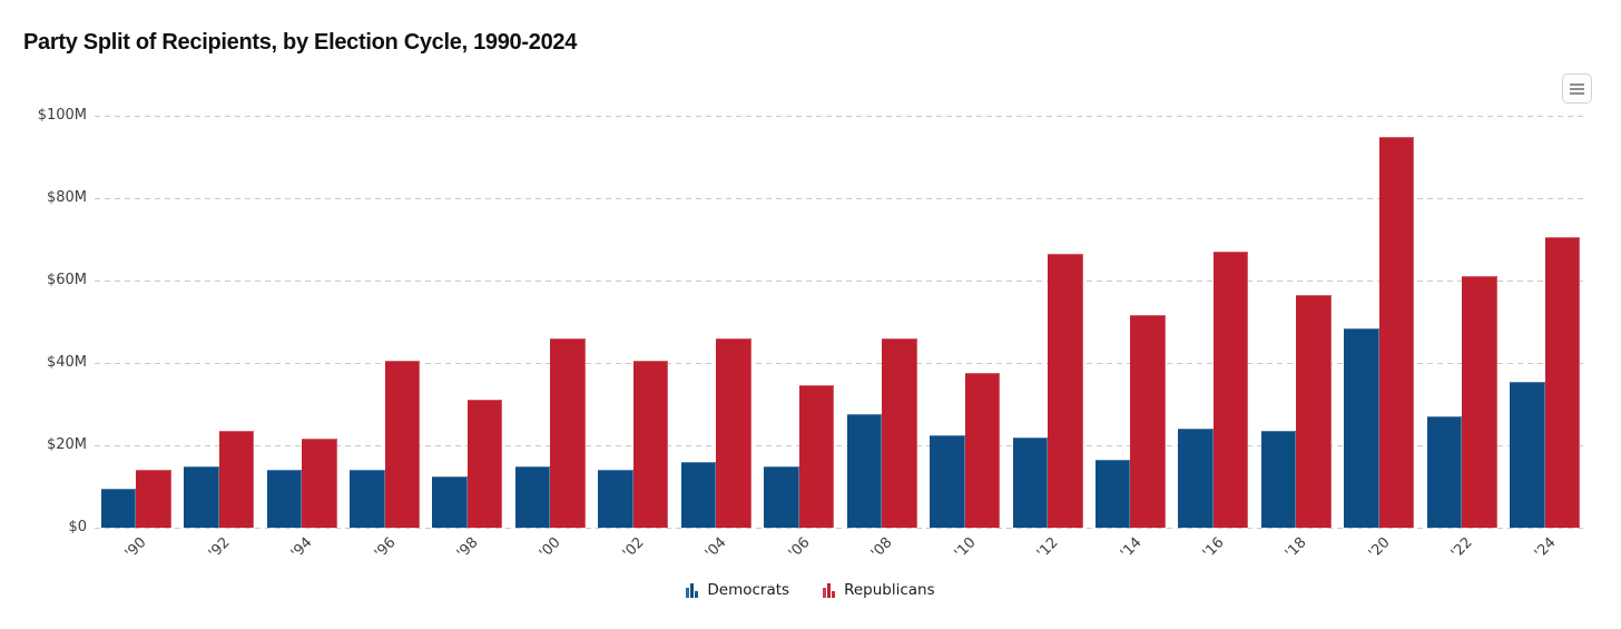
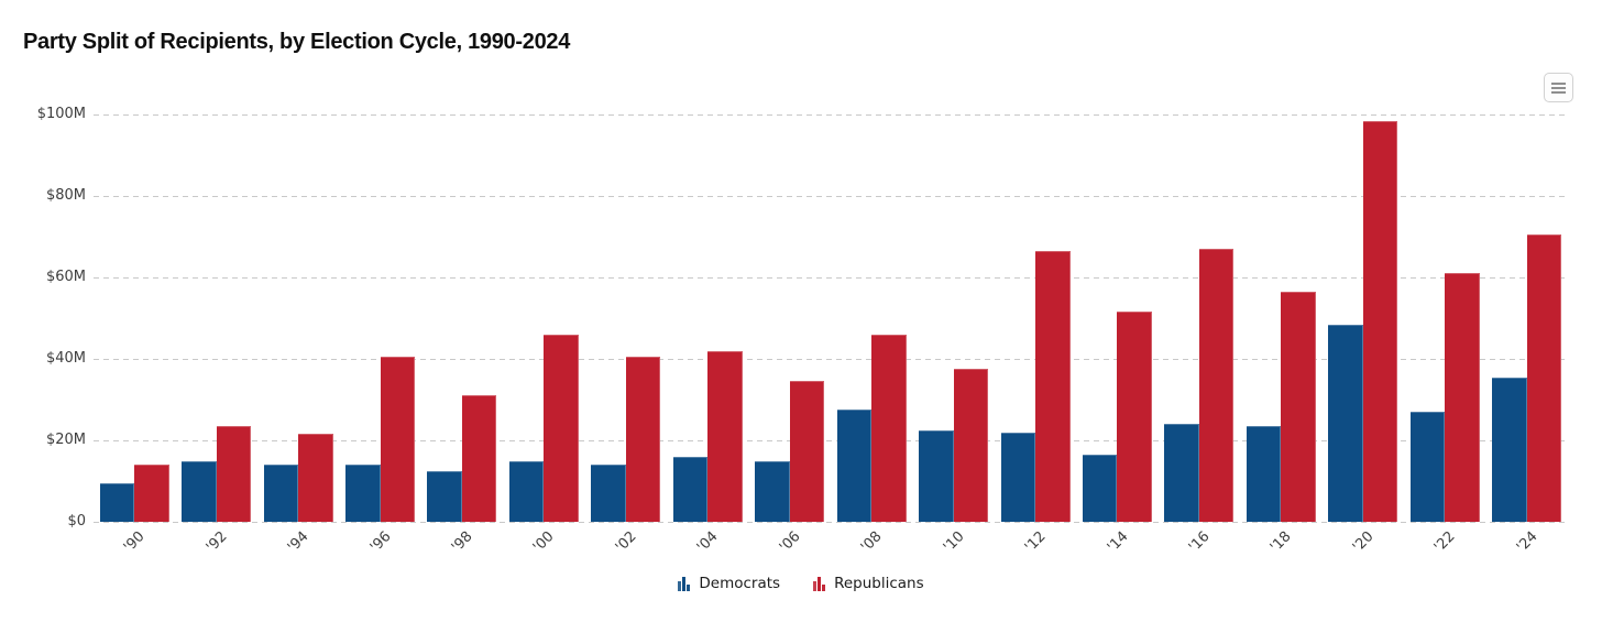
Republicans/'04: $46M -> $42M
Republicans/'20: $95M -> $98M
